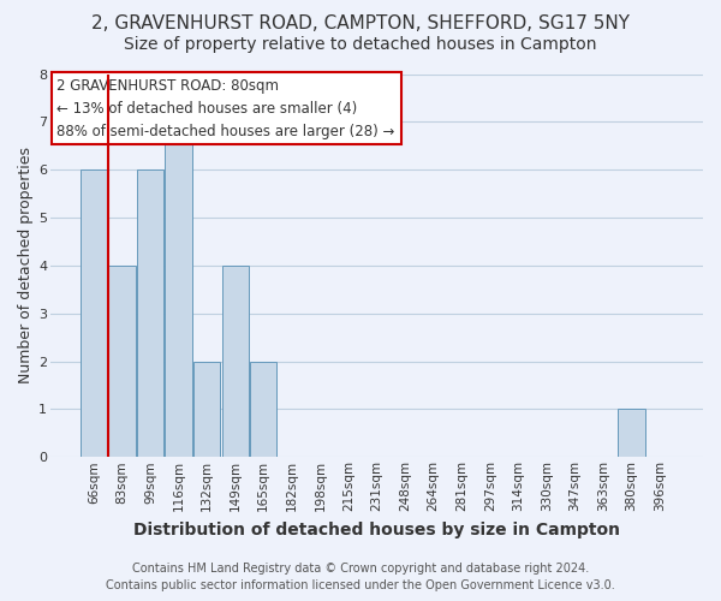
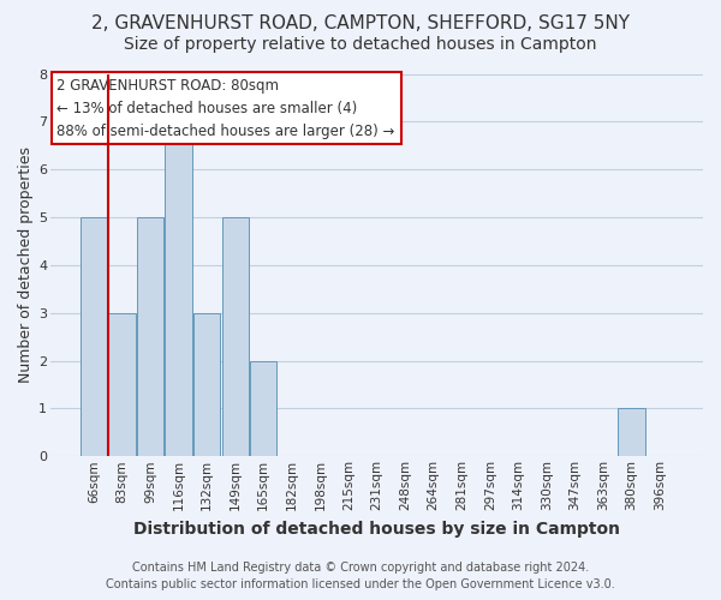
66sqm: 6 -> 5
83sqm: 4 -> 3
99sqm: 6 -> 5
132sqm: 2 -> 3
149sqm: 4 -> 5
